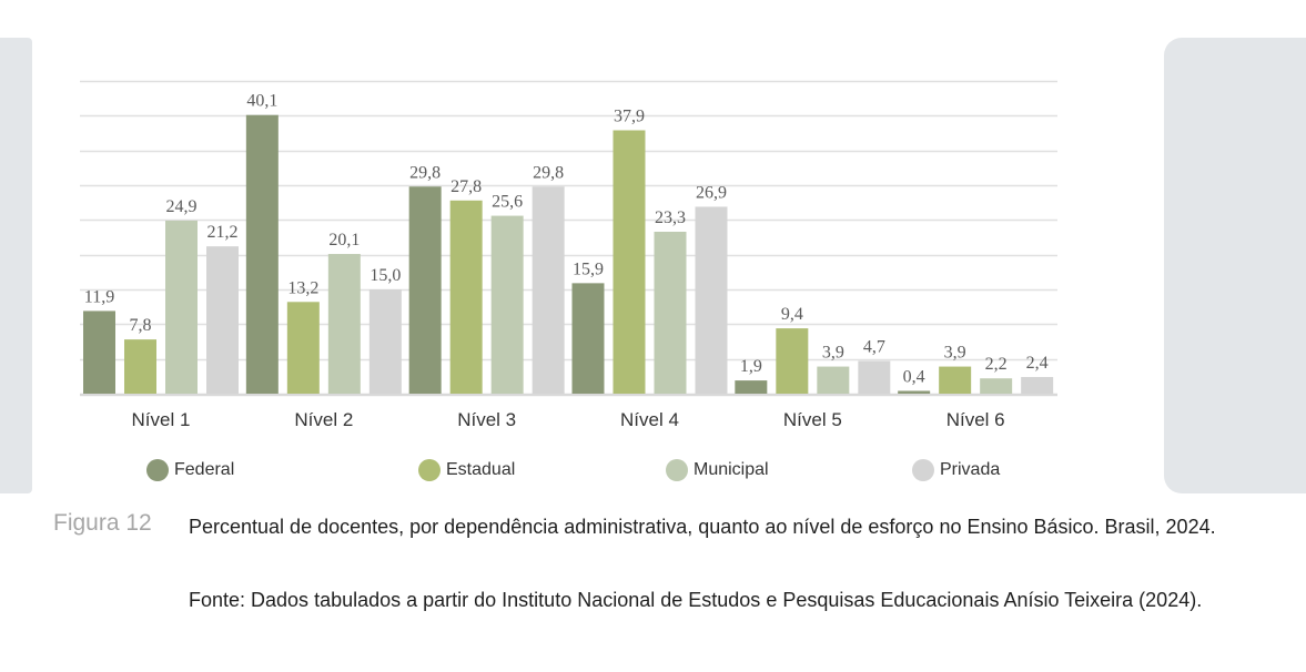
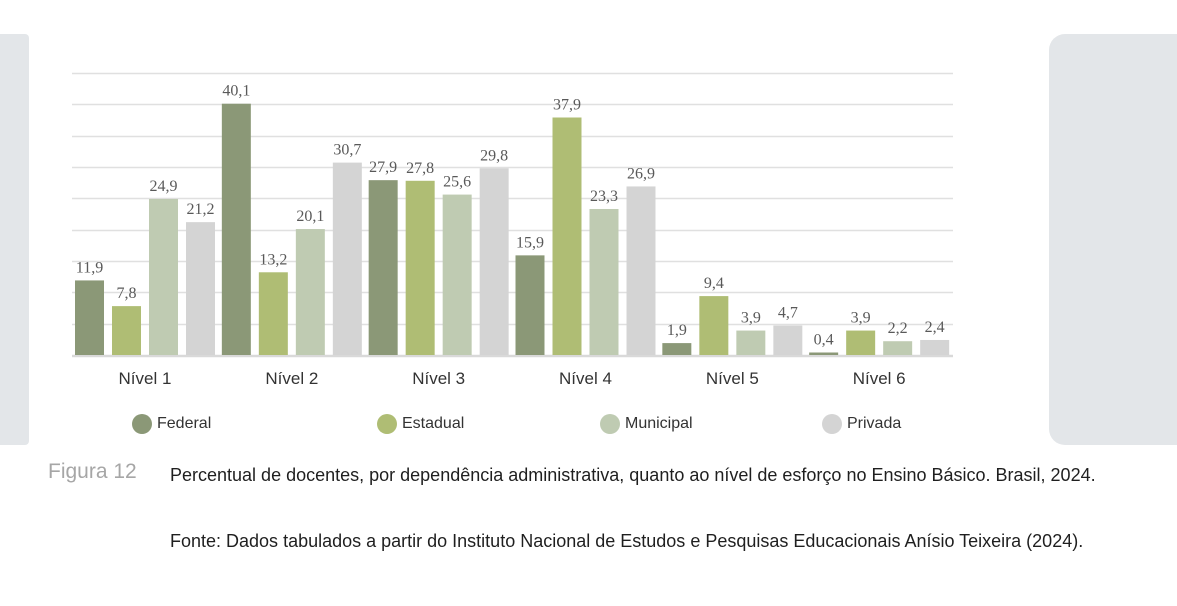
Privada/Nível 2: 15,0 -> 30,7
Federal/Nível 3: 29,8 -> 27,9
